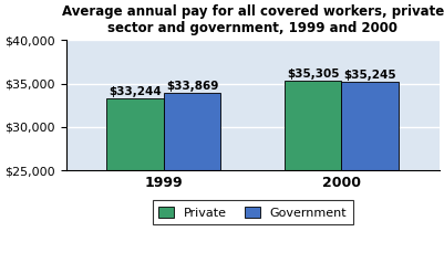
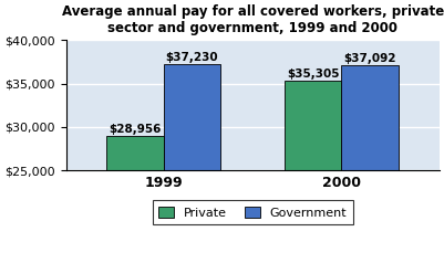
Private/1999: $33,244 -> $28,956
Government/1999: $33,869 -> $37,230
Government/2000: $35,245 -> $37,092
